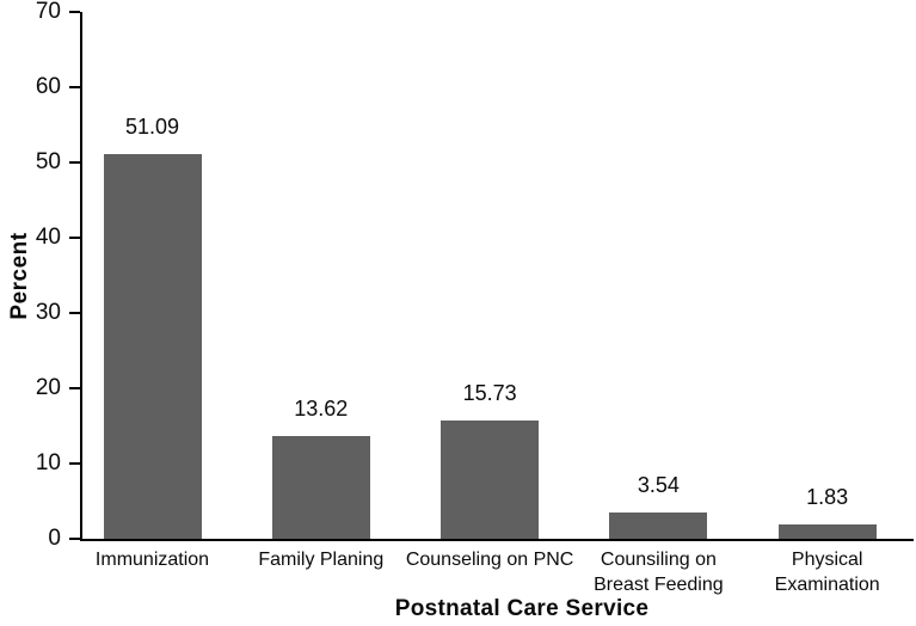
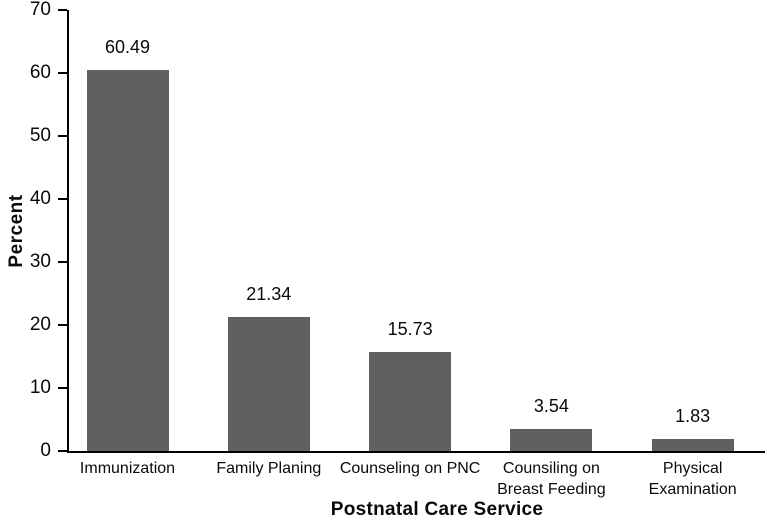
Immunization: 51.09 -> 60.49
Family Planing: 13.62 -> 21.34
